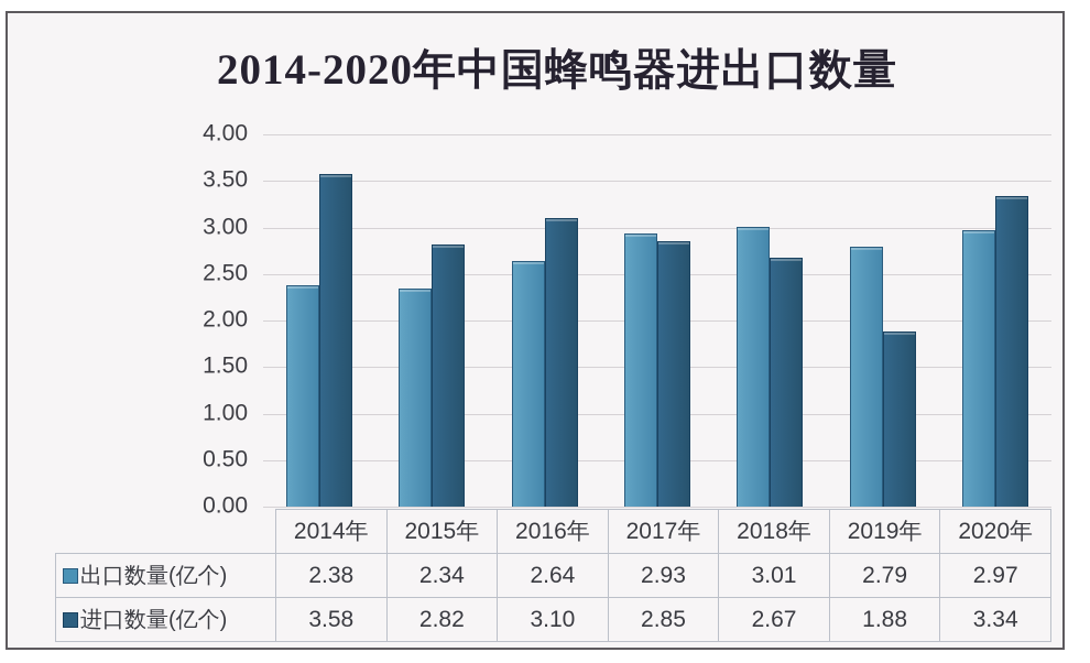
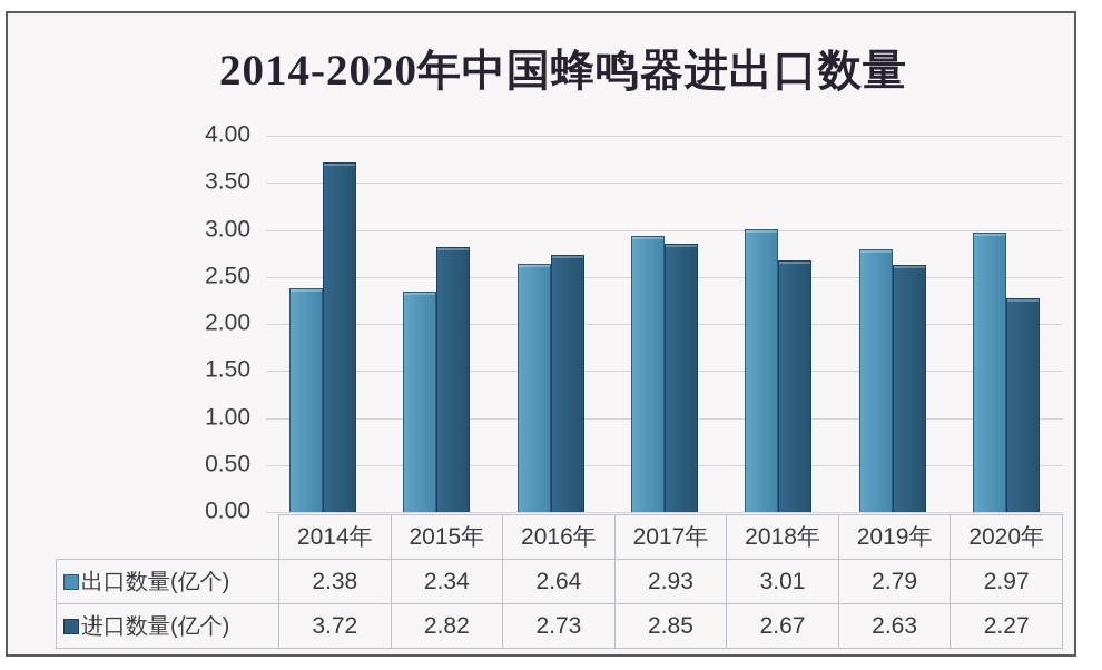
进口数量(亿个)/2014年: 3.58 -> 3.72
进口数量(亿个)/2016年: 3.10 -> 2.73
进口数量(亿个)/2019年: 1.88 -> 2.63
进口数量(亿个)/2020年: 3.34 -> 2.27
